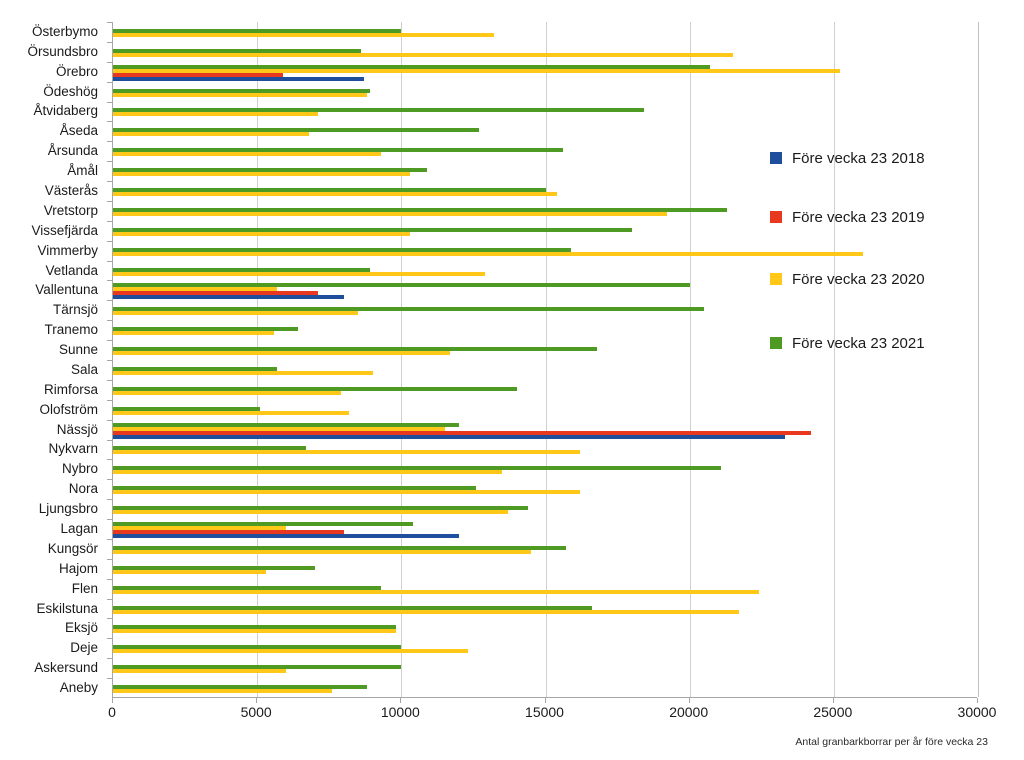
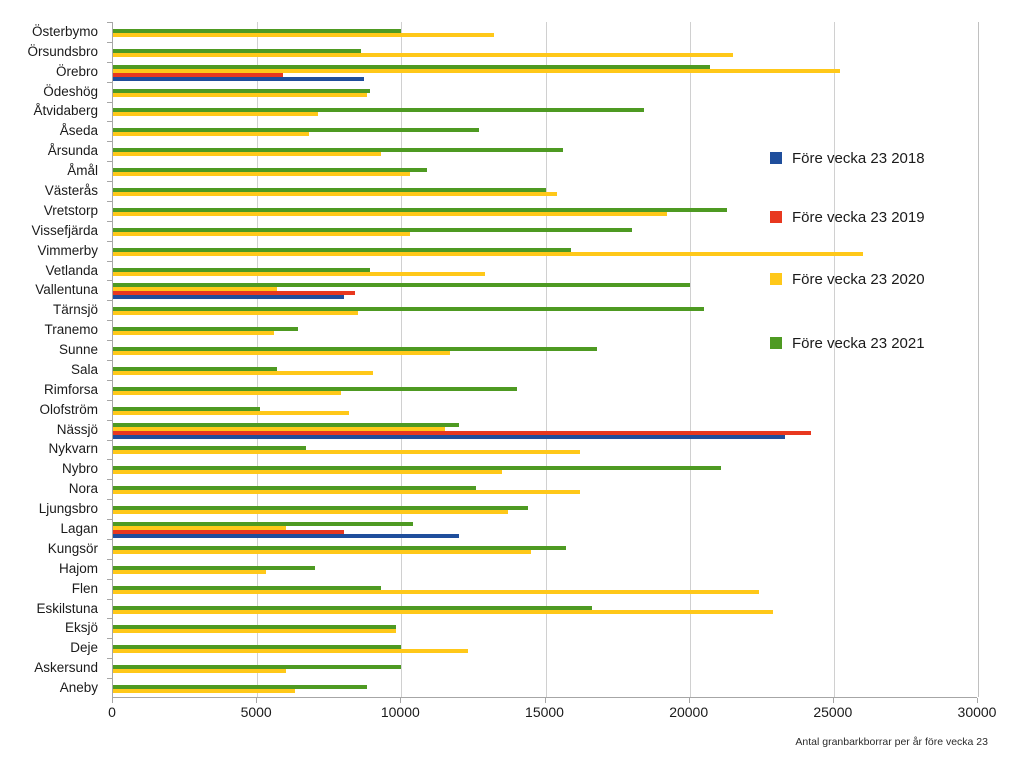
Före vecka 23 2019/Vallentuna: 7100 -> 8400
Före vecka 23 2020/Eskilstuna: 21700 -> 22900
Före vecka 23 2020/Aneby: 7600 -> 6300
